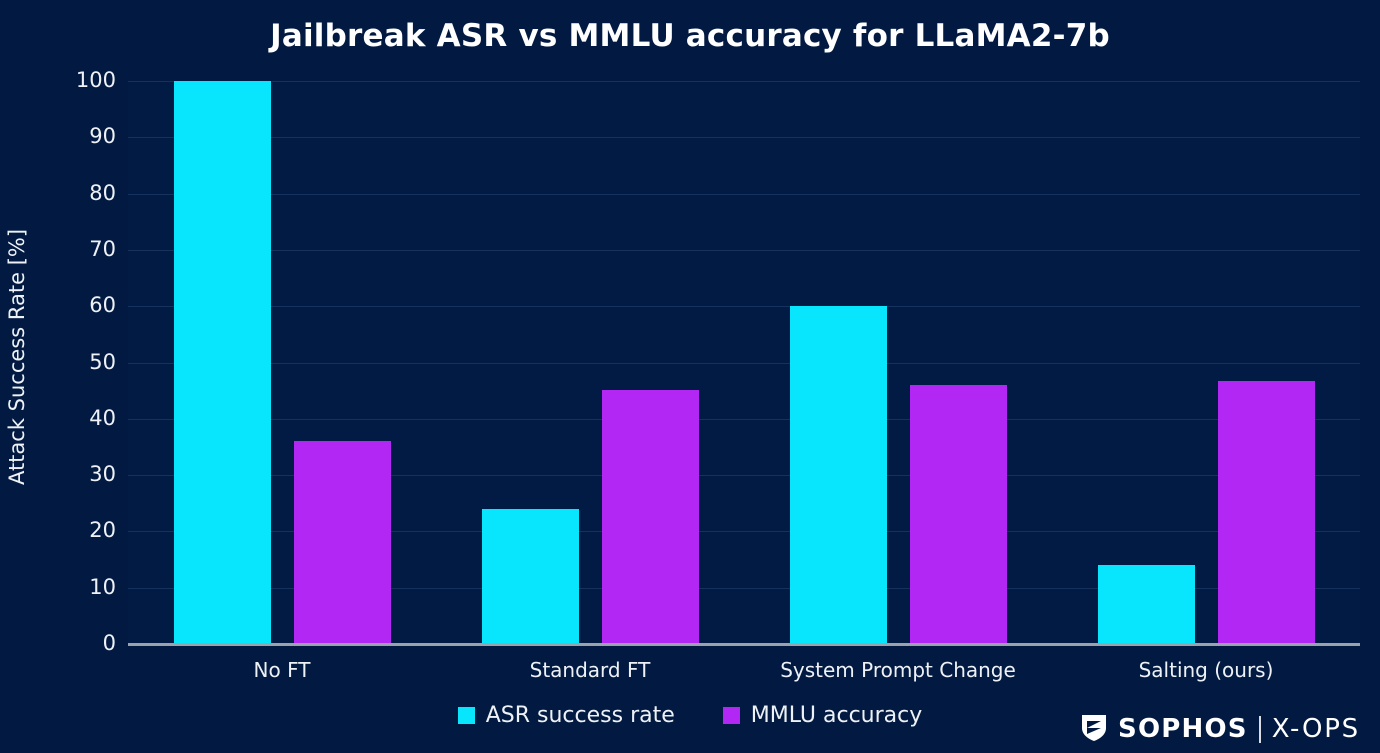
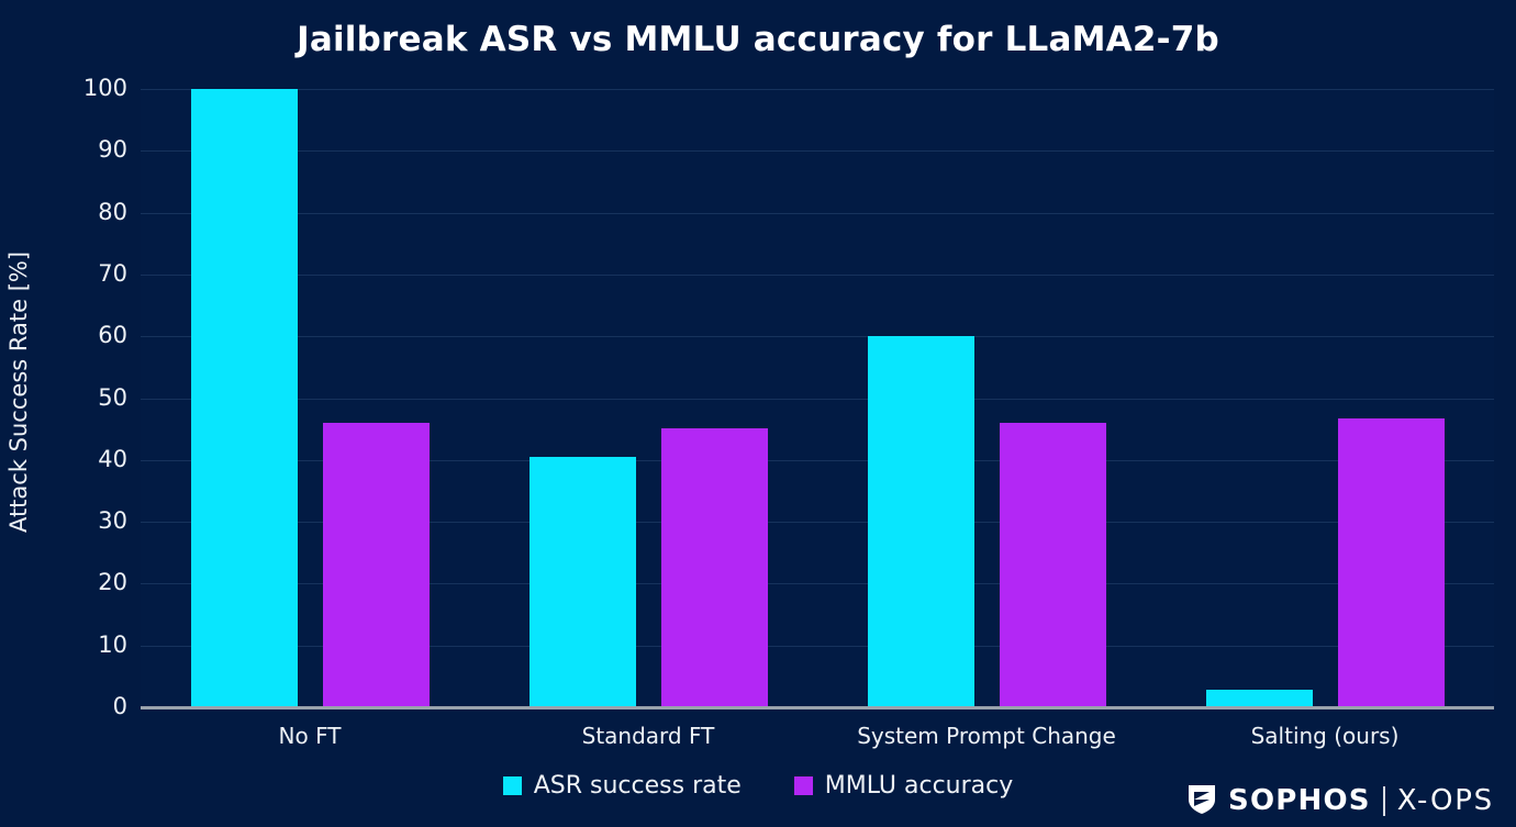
MMLU accuracy/No FT: 36 -> 46
ASR success rate/Standard FT: 24 -> 40
ASR success rate/Salting (ours): 14 -> 3
